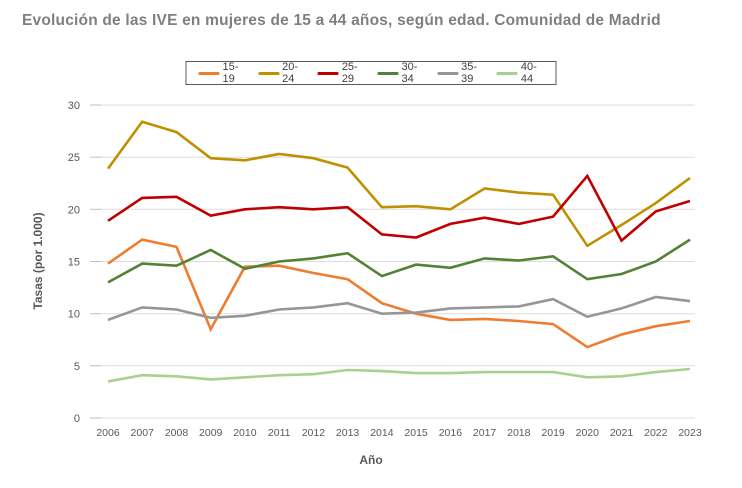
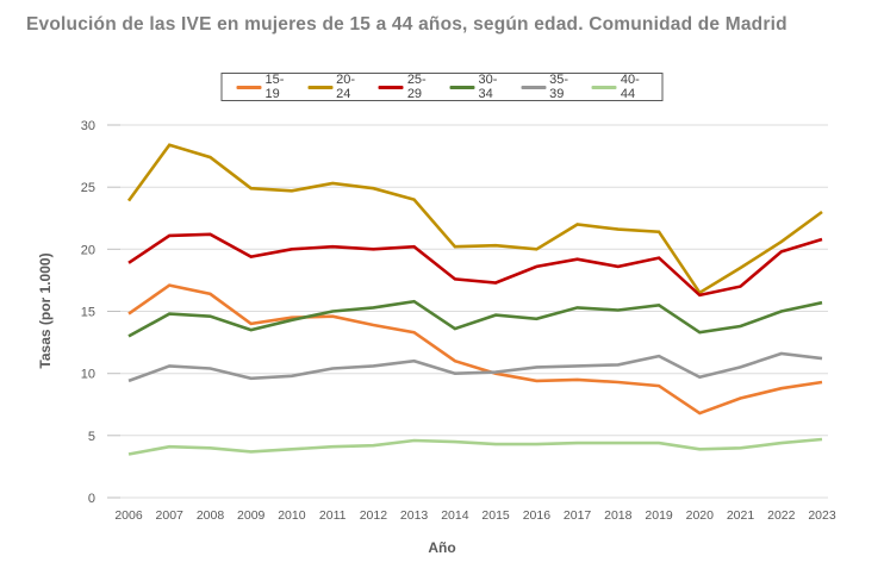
15-19/2009: 8.5 -> 14.0
30-34/2009: 16.1 -> 13.5
25-29/2020: 23.2 -> 16.3
30-34/2023: 17.1 -> 15.7
